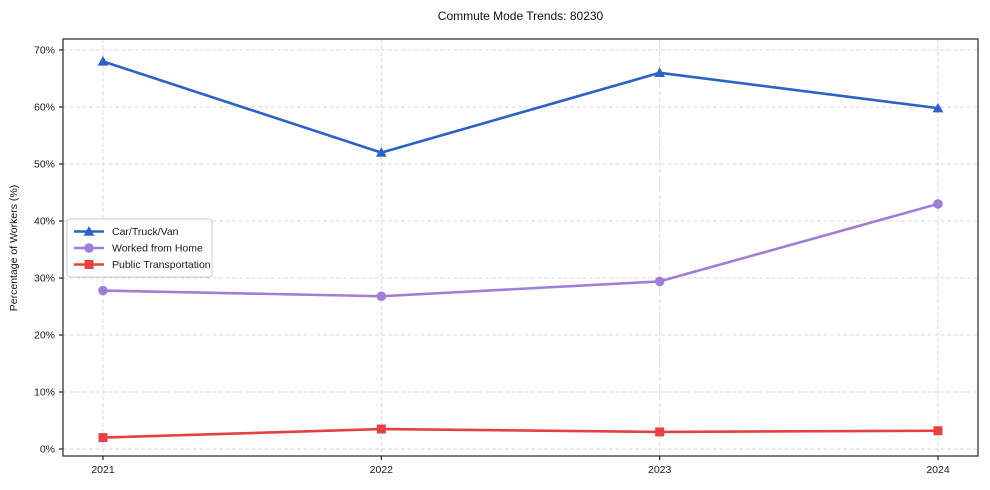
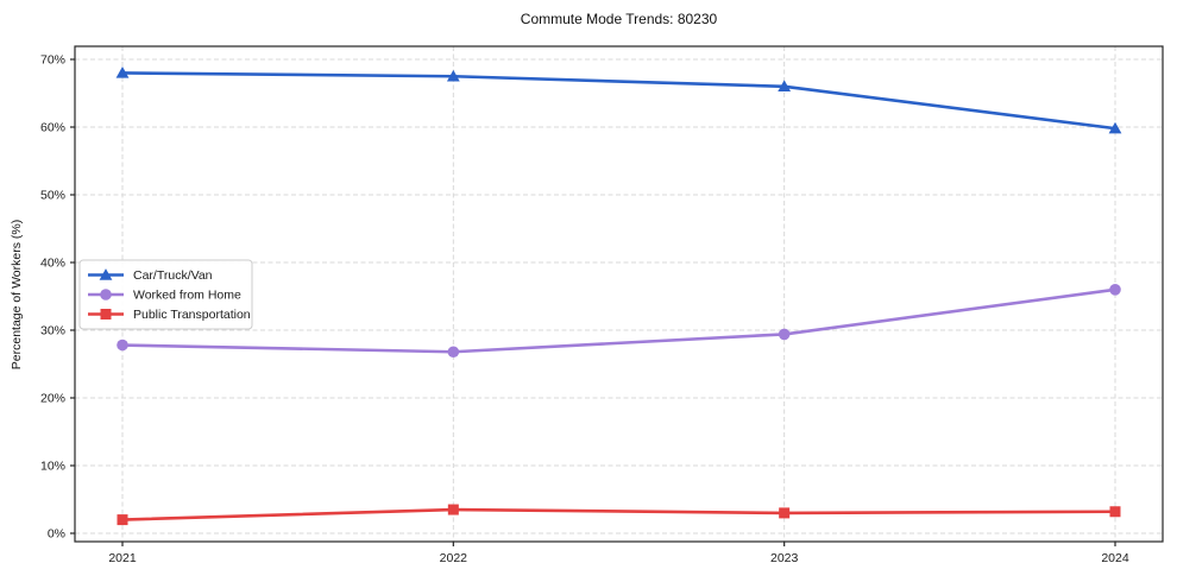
Car/Truck/Van/2022: 52% -> 68%
Worked from Home/2024: 43% -> 36%
